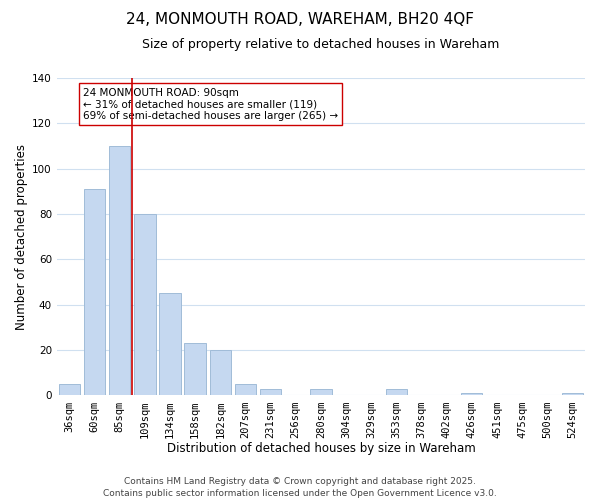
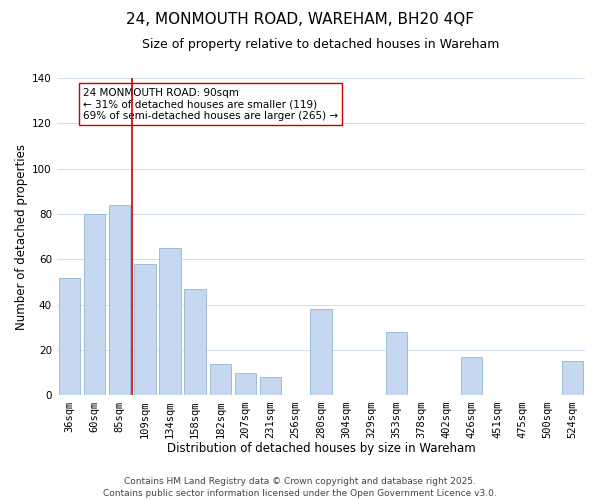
36sqm: 5 -> 52
60sqm: 91 -> 80
85sqm: 110 -> 84
109sqm: 80 -> 58
134sqm: 45 -> 65
158sqm: 23 -> 47
182sqm: 20 -> 14
207sqm: 5 -> 10
231sqm: 3 -> 8
280sqm: 3 -> 38
353sqm: 3 -> 28
426sqm: 1 -> 17
524sqm: 1 -> 15
